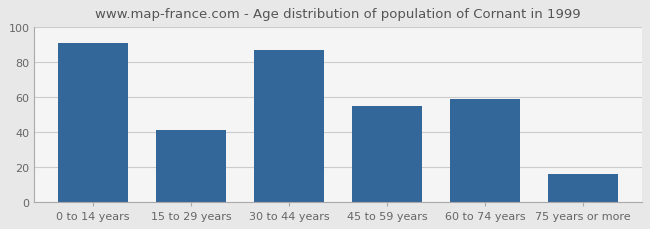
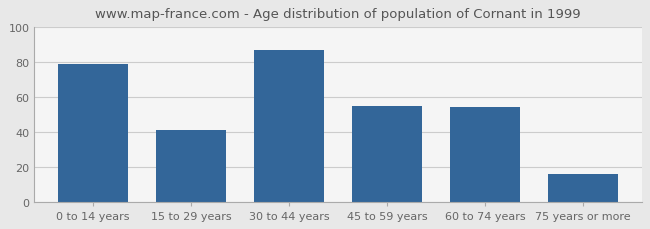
0 to 14 years: 91 -> 79
60 to 74 years: 59 -> 54
